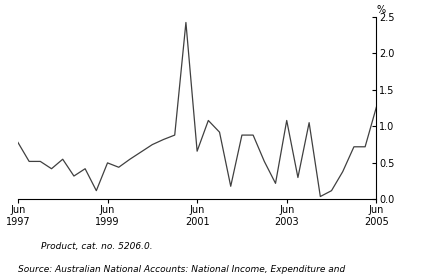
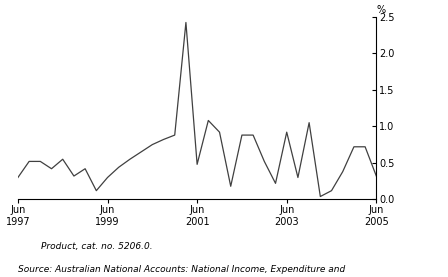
Jun 1997: 0.78 -> 0.30
Jun 1999: 0.50 -> 0.30
Jun 2001: 0.66 -> 0.48
Jun 2003: 1.08 -> 0.92
Jun 2005: 1.26 -> 0.32
